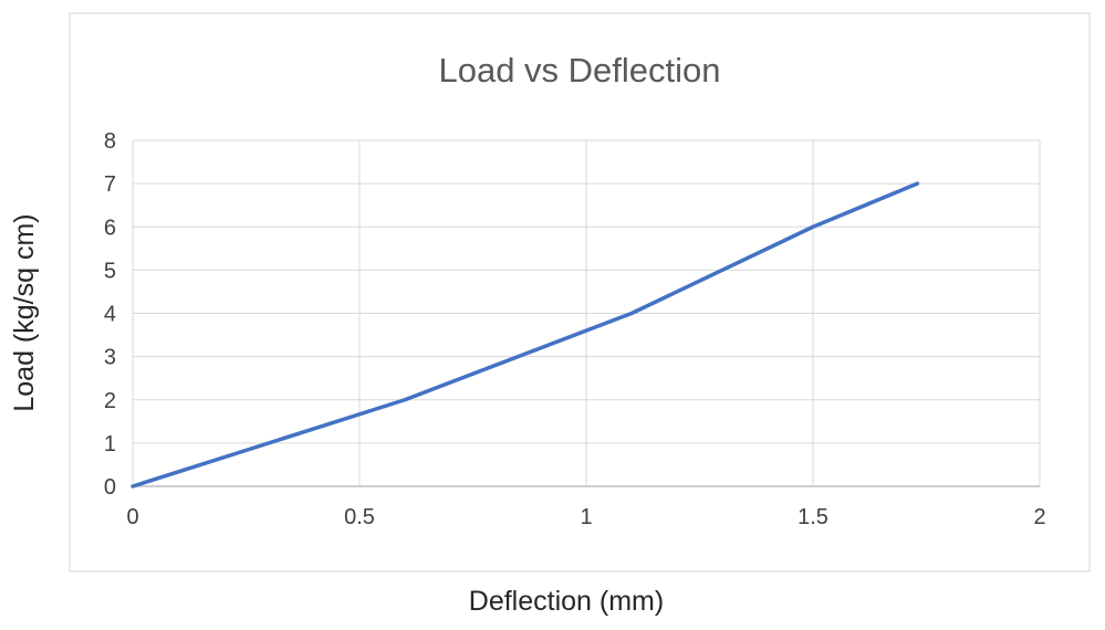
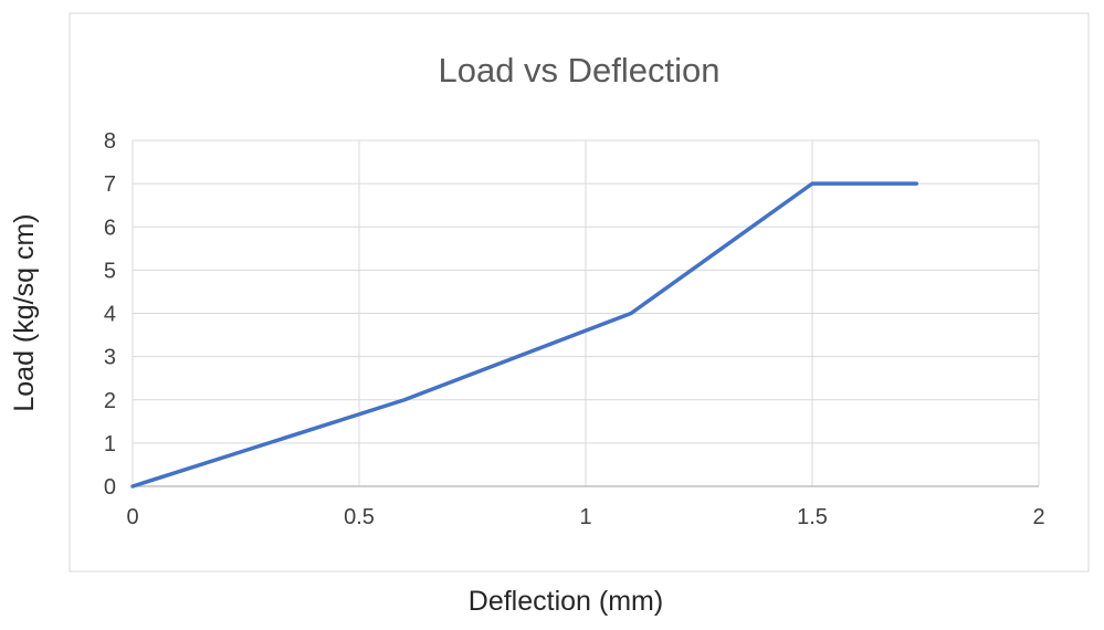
1.5: 6 -> 7
